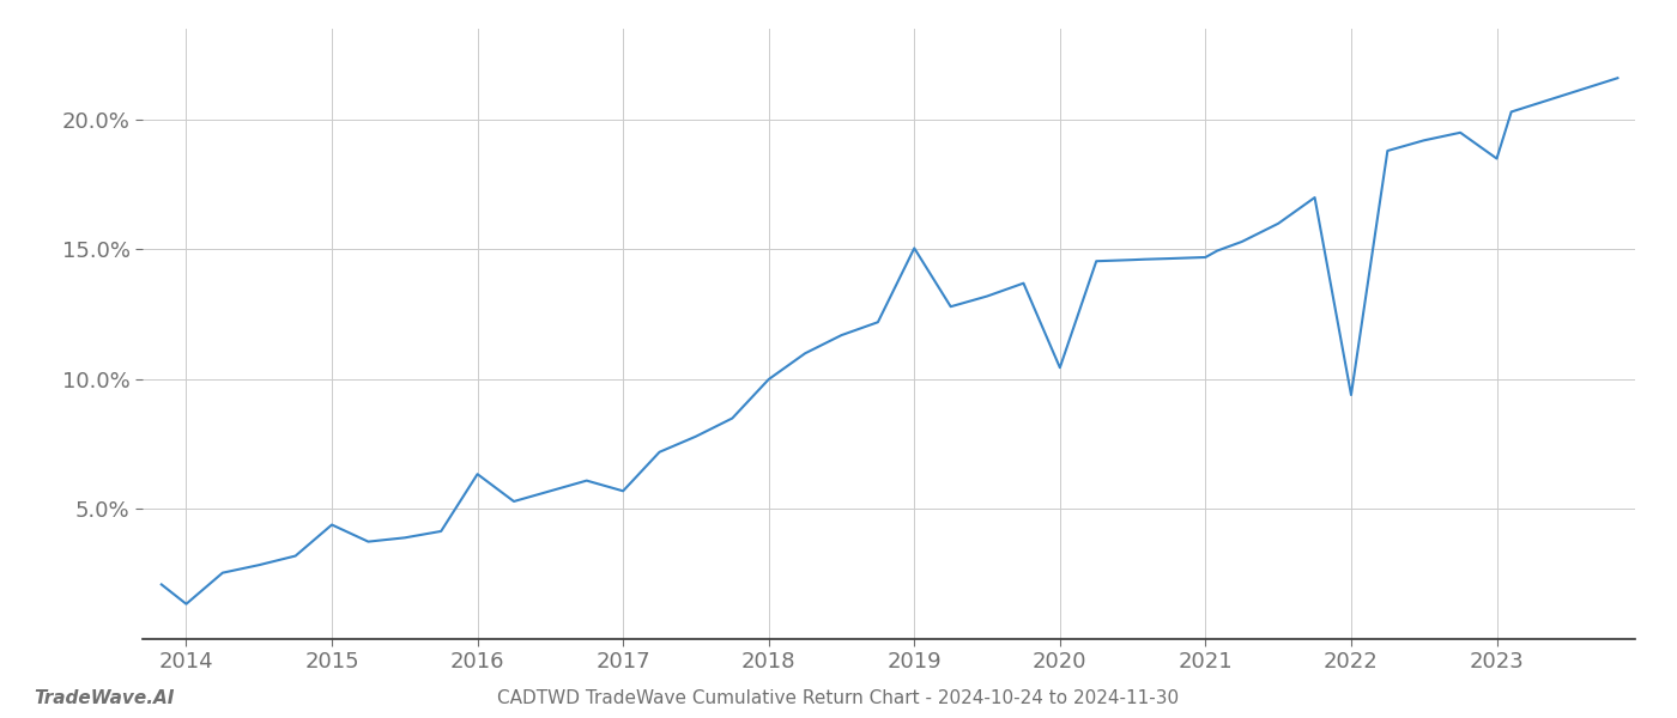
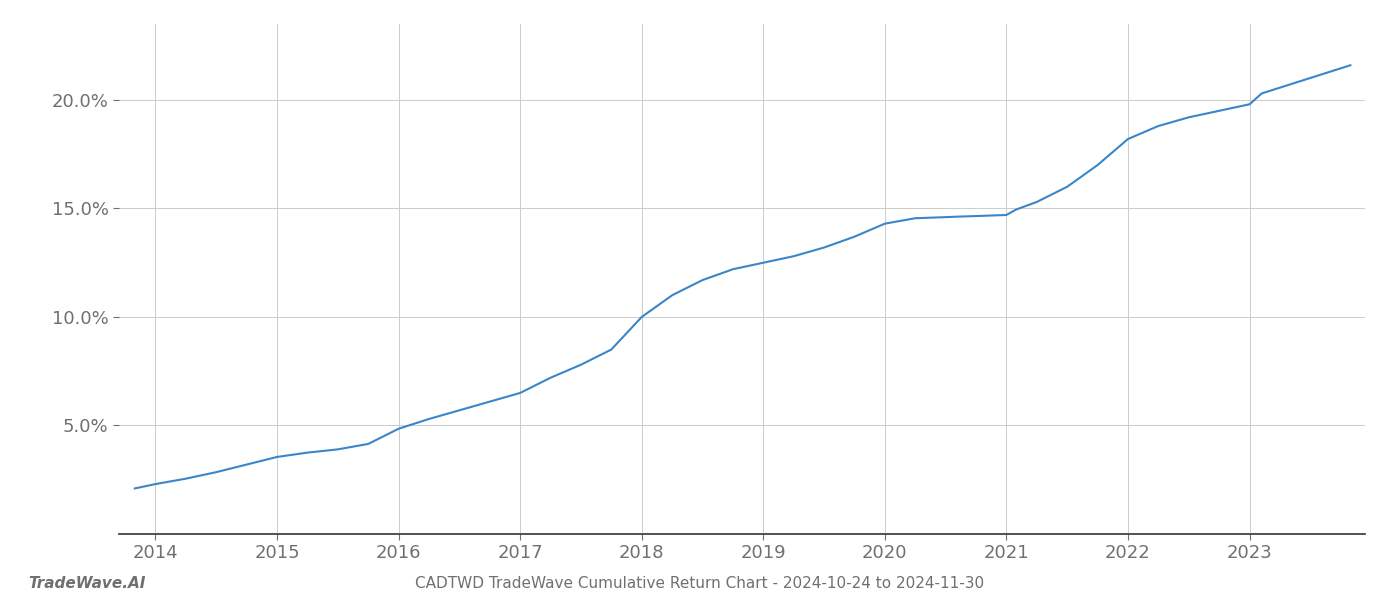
2014: 1.35% -> 2.30%
2015: 4.40% -> 3.55%
2016: 6.35% -> 4.85%
2017: 5.70% -> 6.50%
2019: 15.05% -> 12.50%
2020: 10.45% -> 14.30%
2022: 9.40% -> 18.20%
2023: 18.50% -> 19.80%
